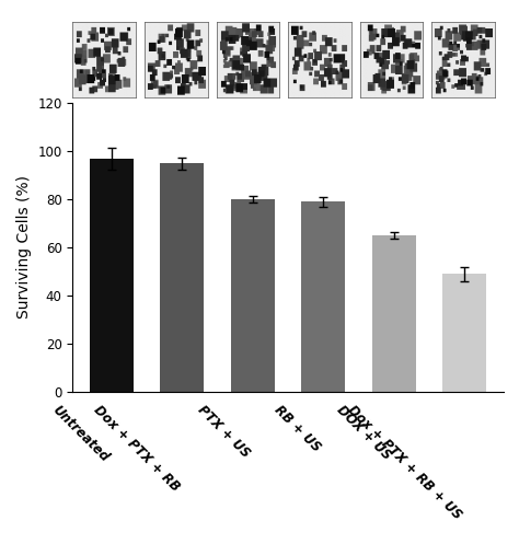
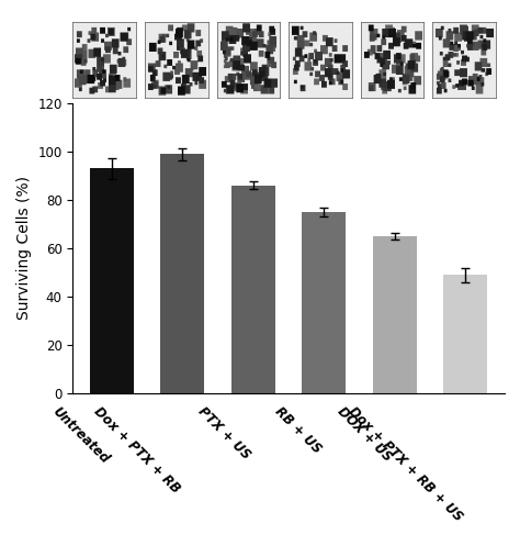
Untreated: 97 -> 93
Dox + PTX + RB: 95 -> 99
PTX + US: 80 -> 86
RB + US: 79 -> 75
